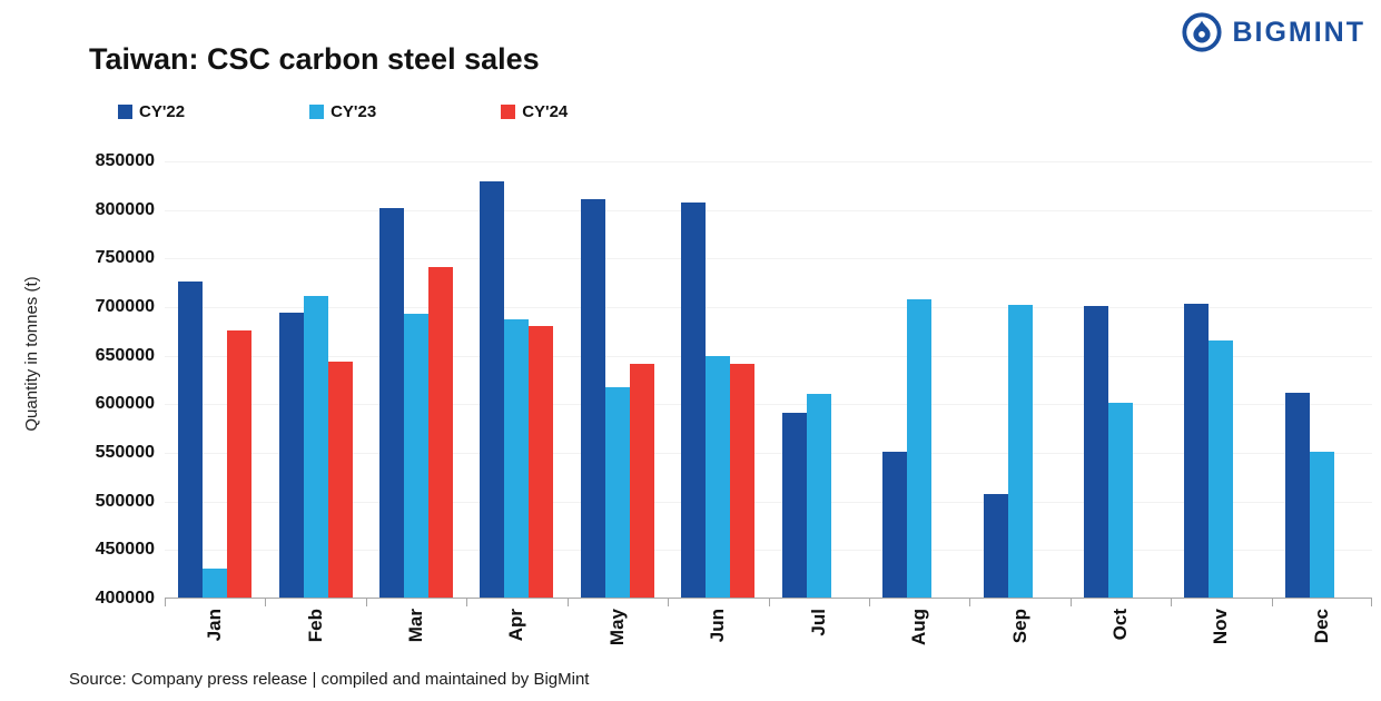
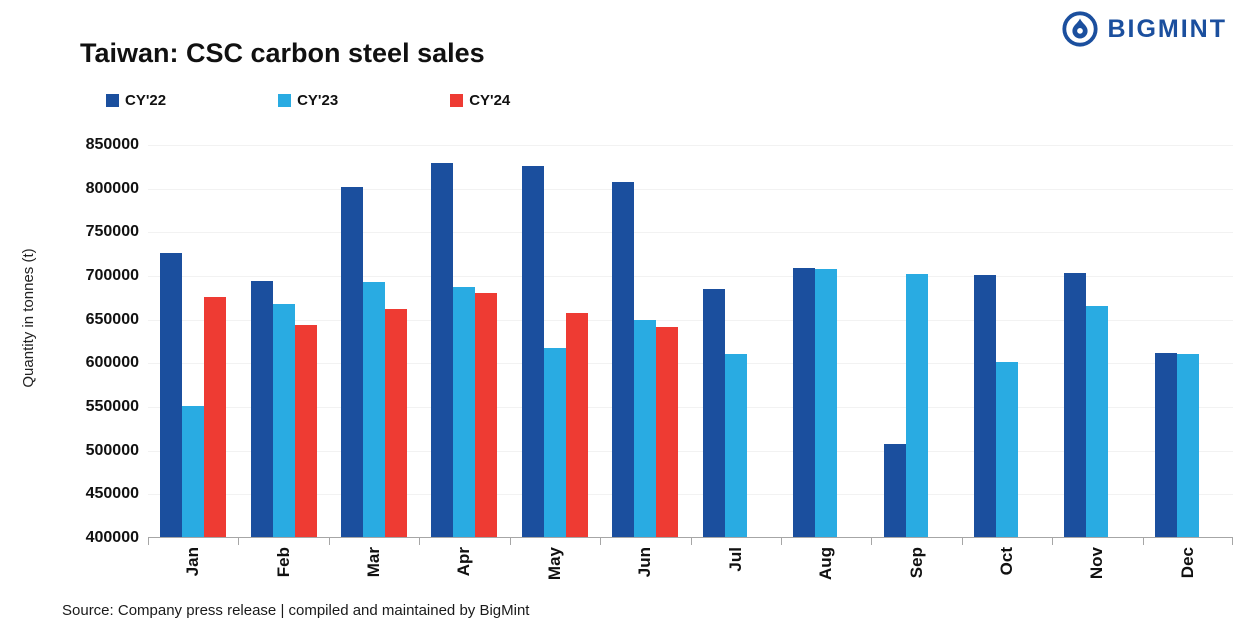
CY'23/Jan: 430000 -> 550000
CY'23/Feb: 710000 -> 670000
CY'24/Mar: 740000 -> 660000
CY'22/May: 810000 -> 820000
CY'24/May: 640000 -> 660000
CY'22/Jul: 590000 -> 680000
CY'22/Aug: 550000 -> 710000
CY'23/Dec: 550000 -> 610000
